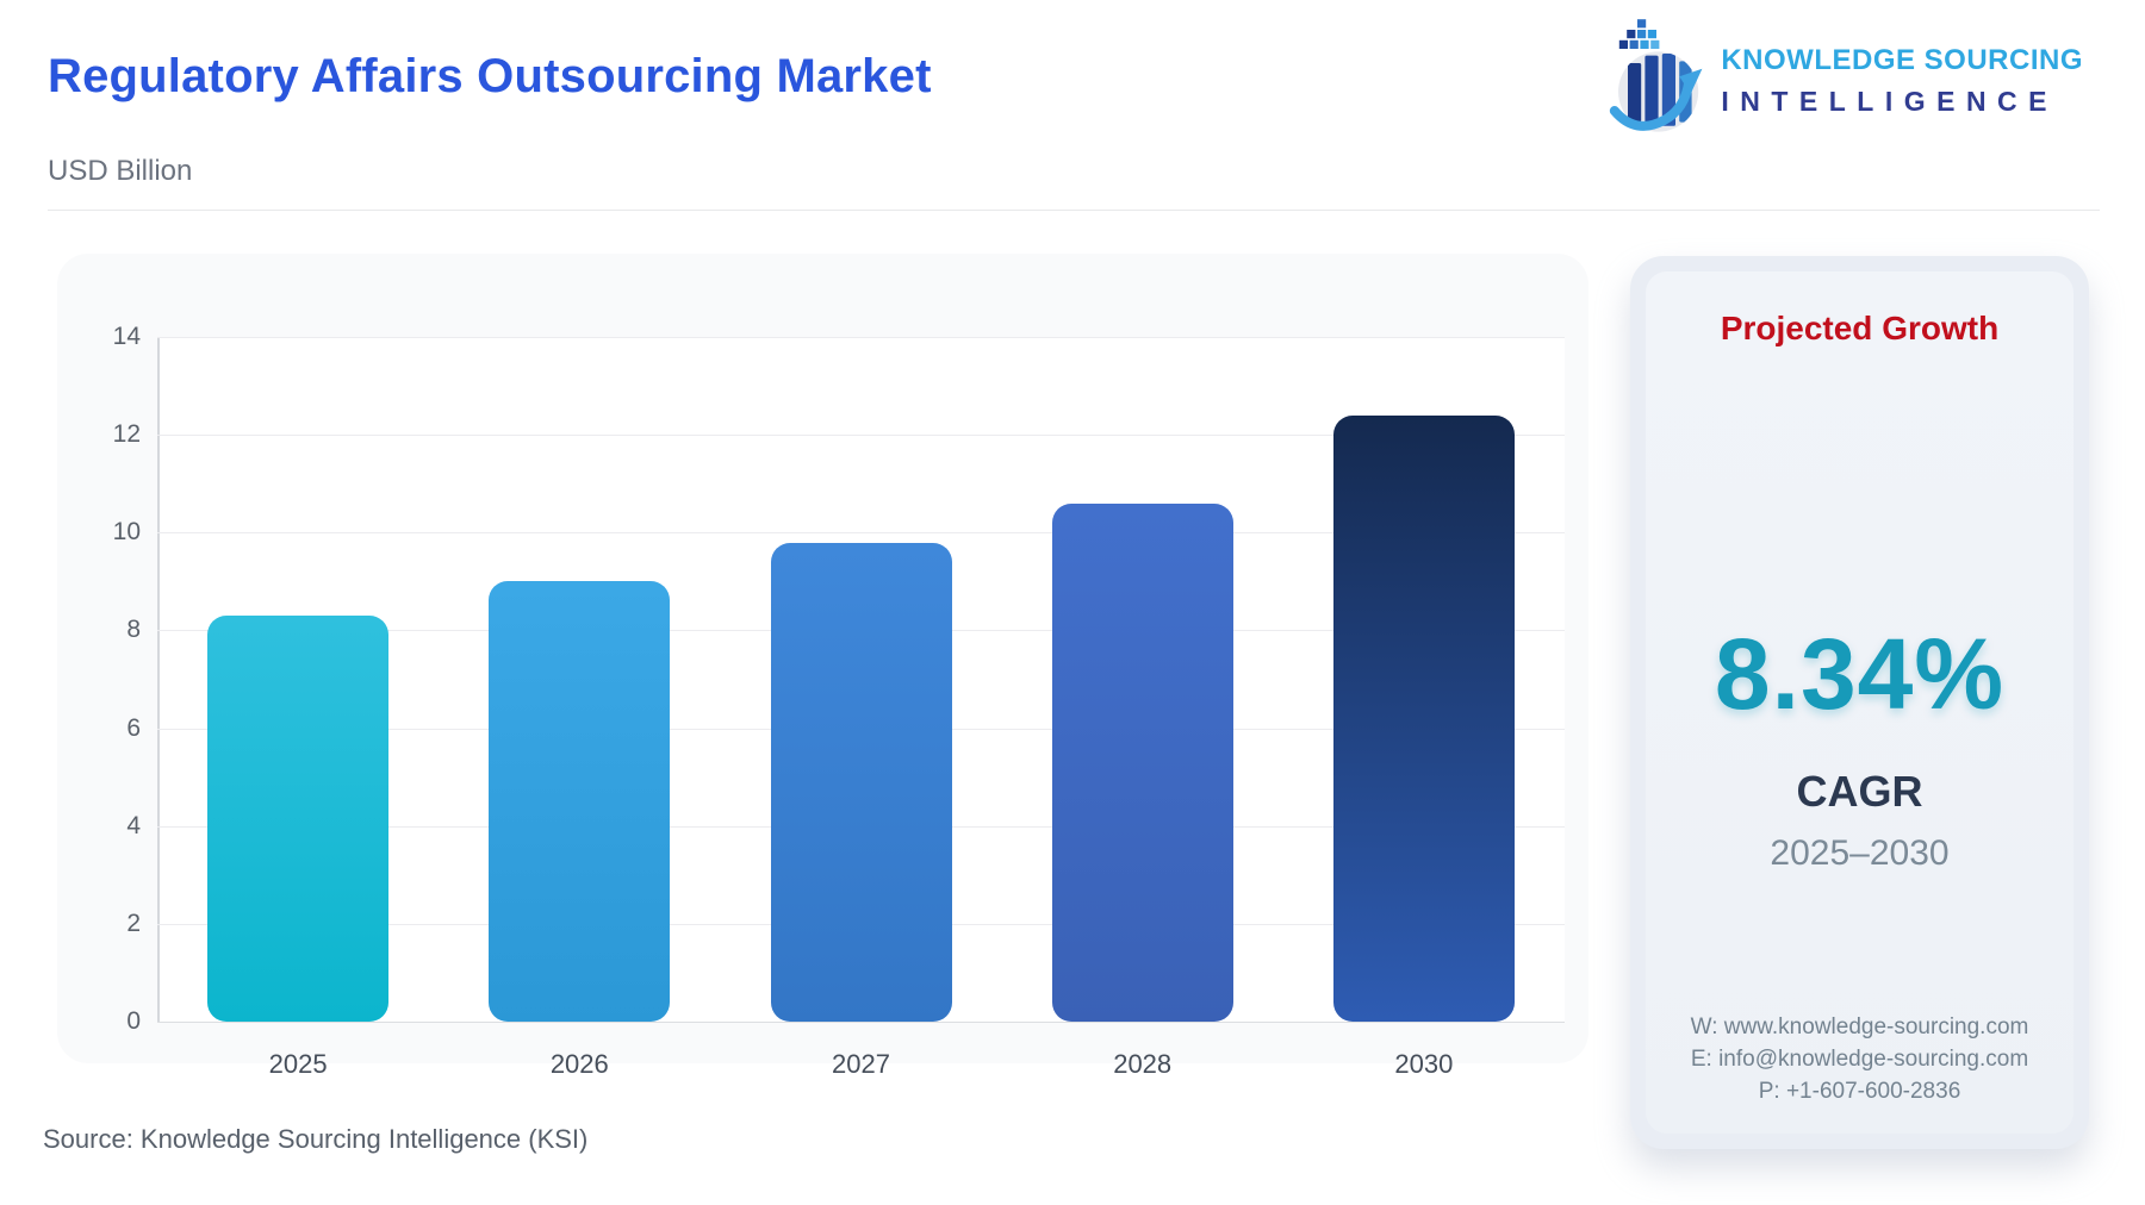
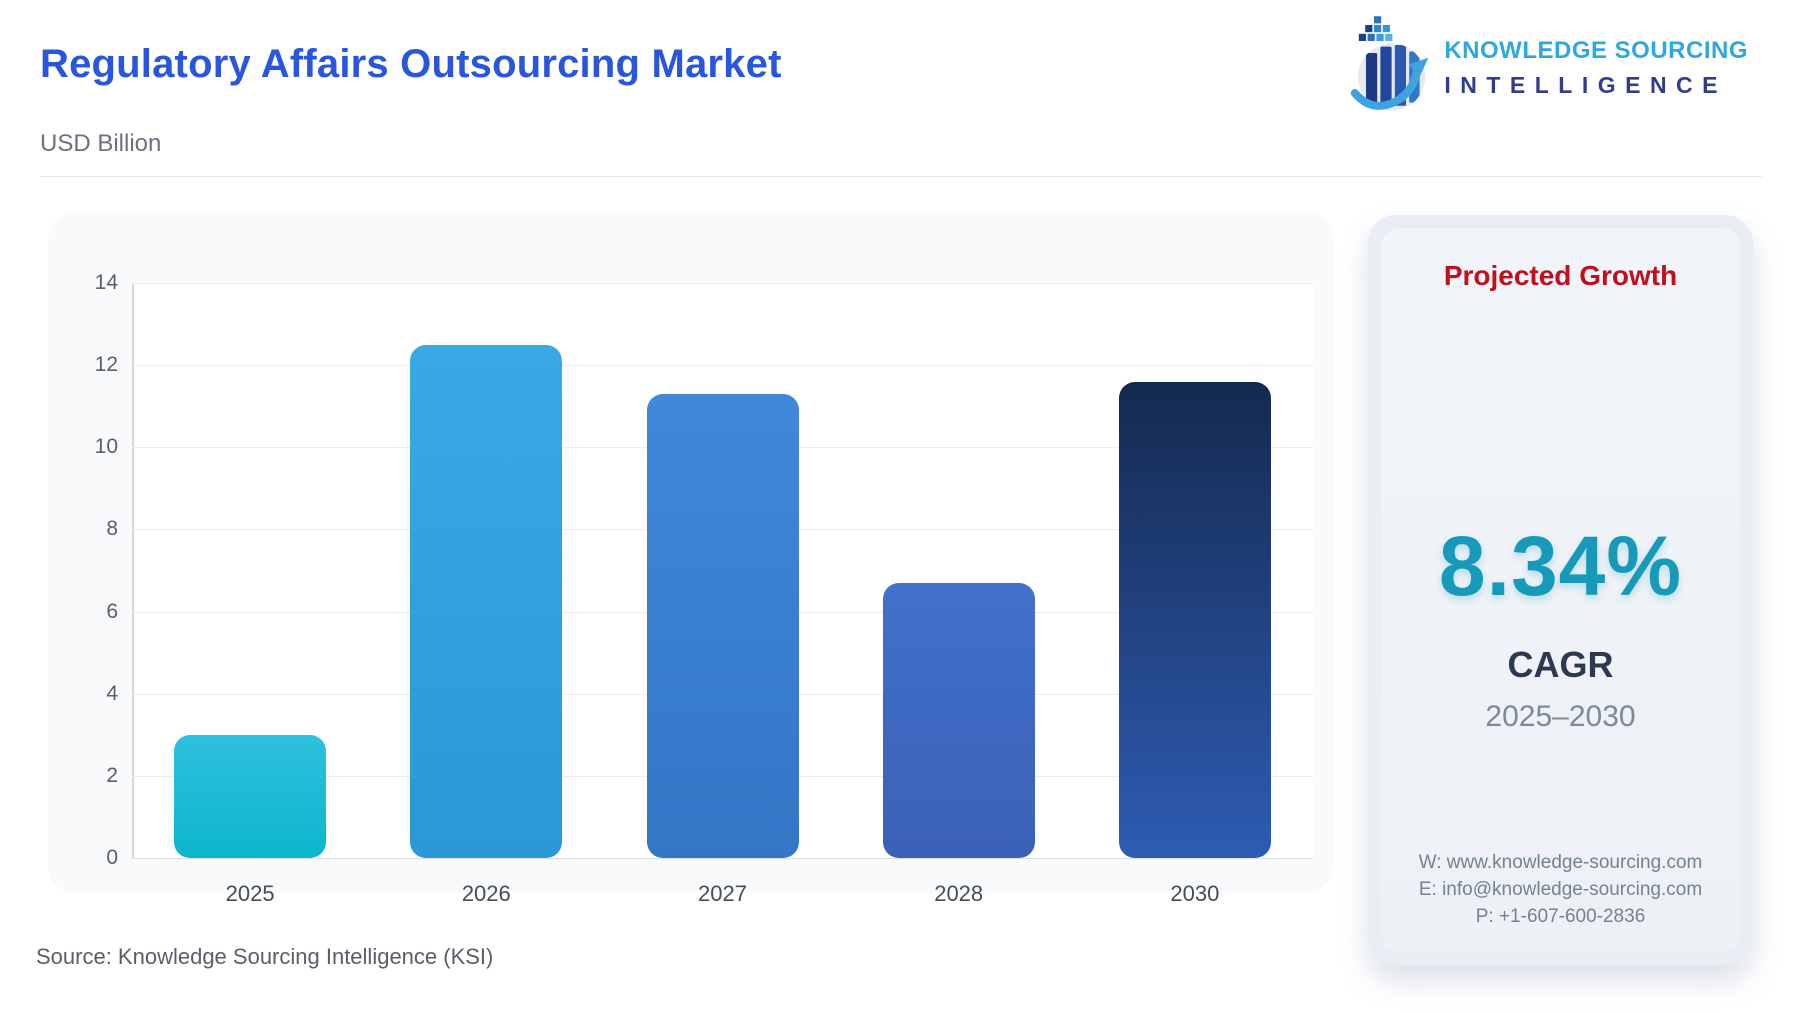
2025: 8.3 -> 3.0
2026: 9.0 -> 12.5
2027: 9.8 -> 11.3
2028: 10.6 -> 6.7
2030: 12.4 -> 11.6
